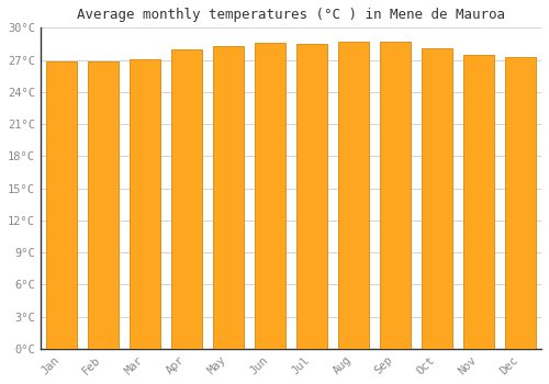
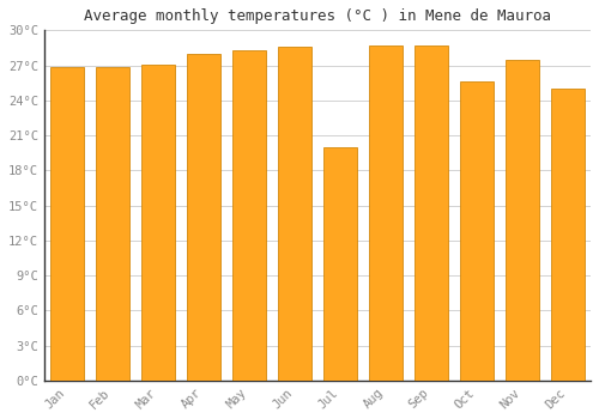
Jul: 28.5°C -> 20.0°C
Oct: 28.1°C -> 25.6°C
Dec: 27.3°C -> 25.0°C
